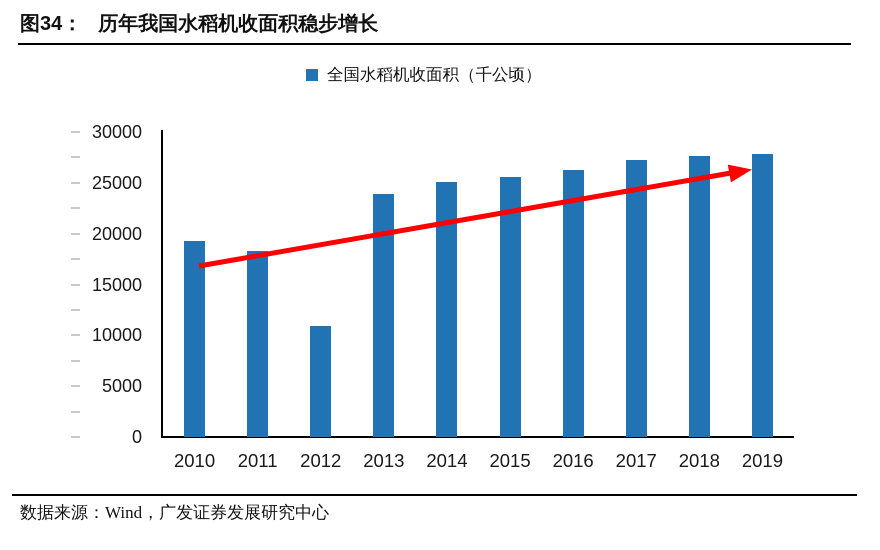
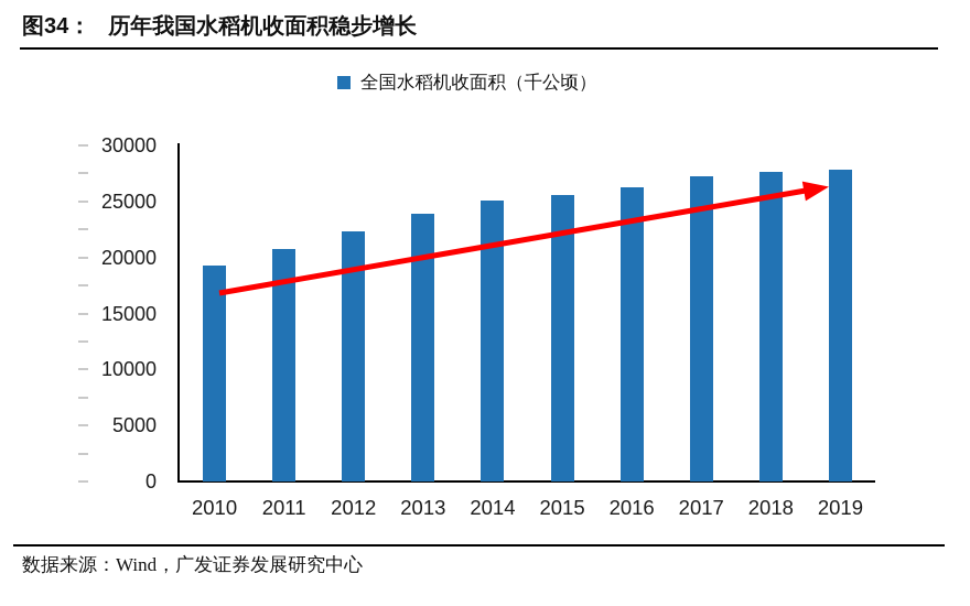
2011: 18300 -> 20800
2012: 10900 -> 22300
